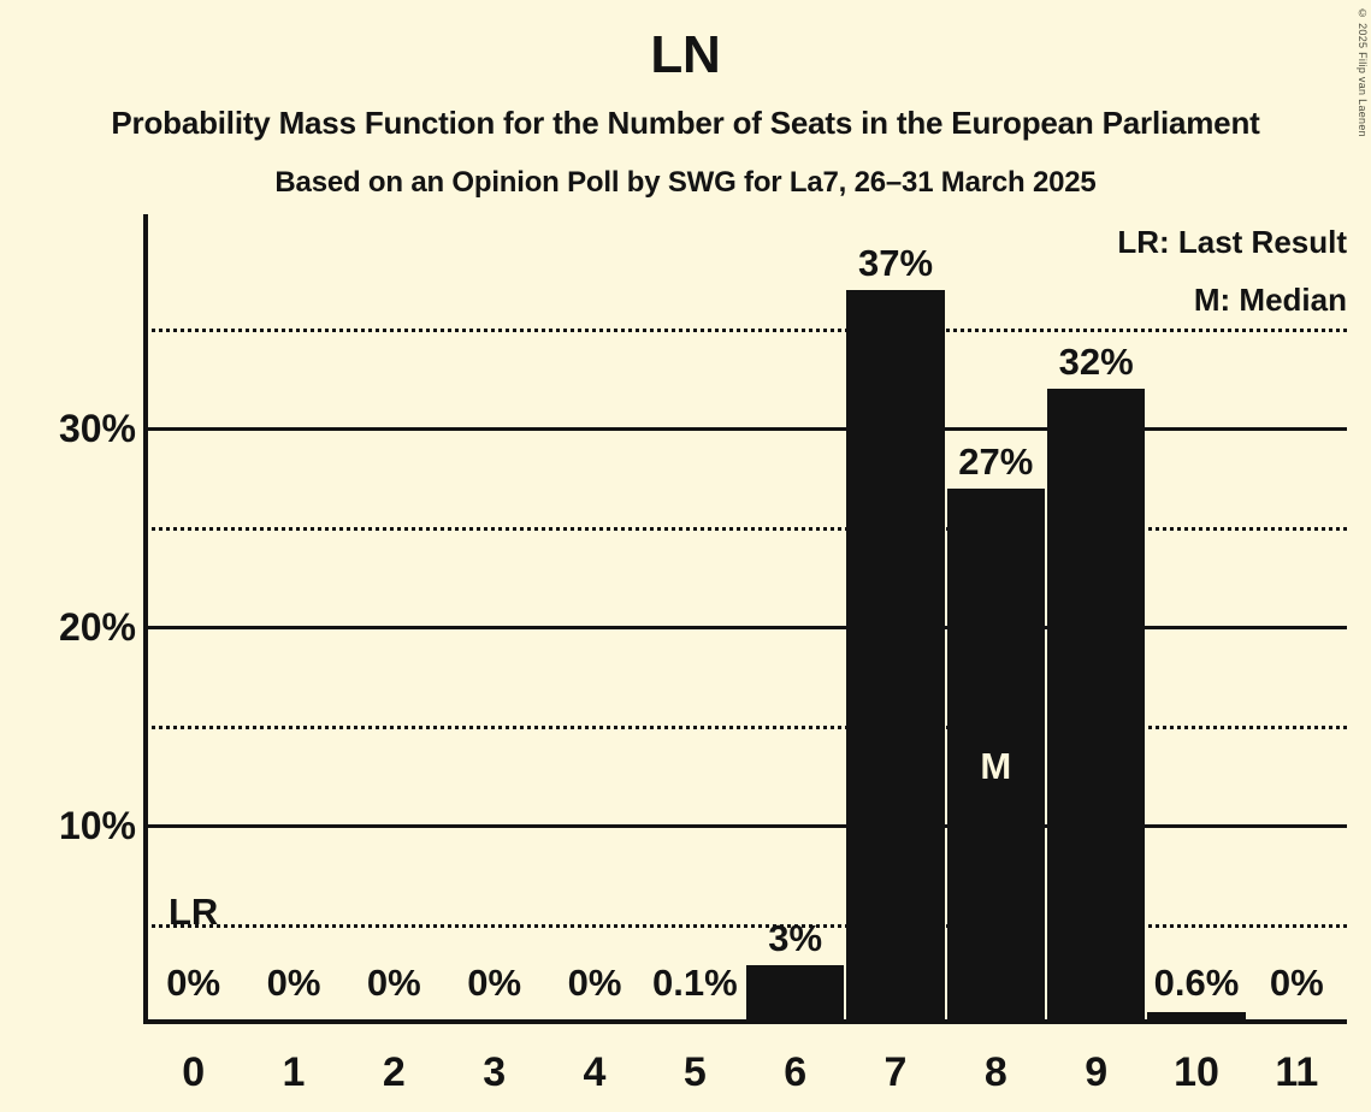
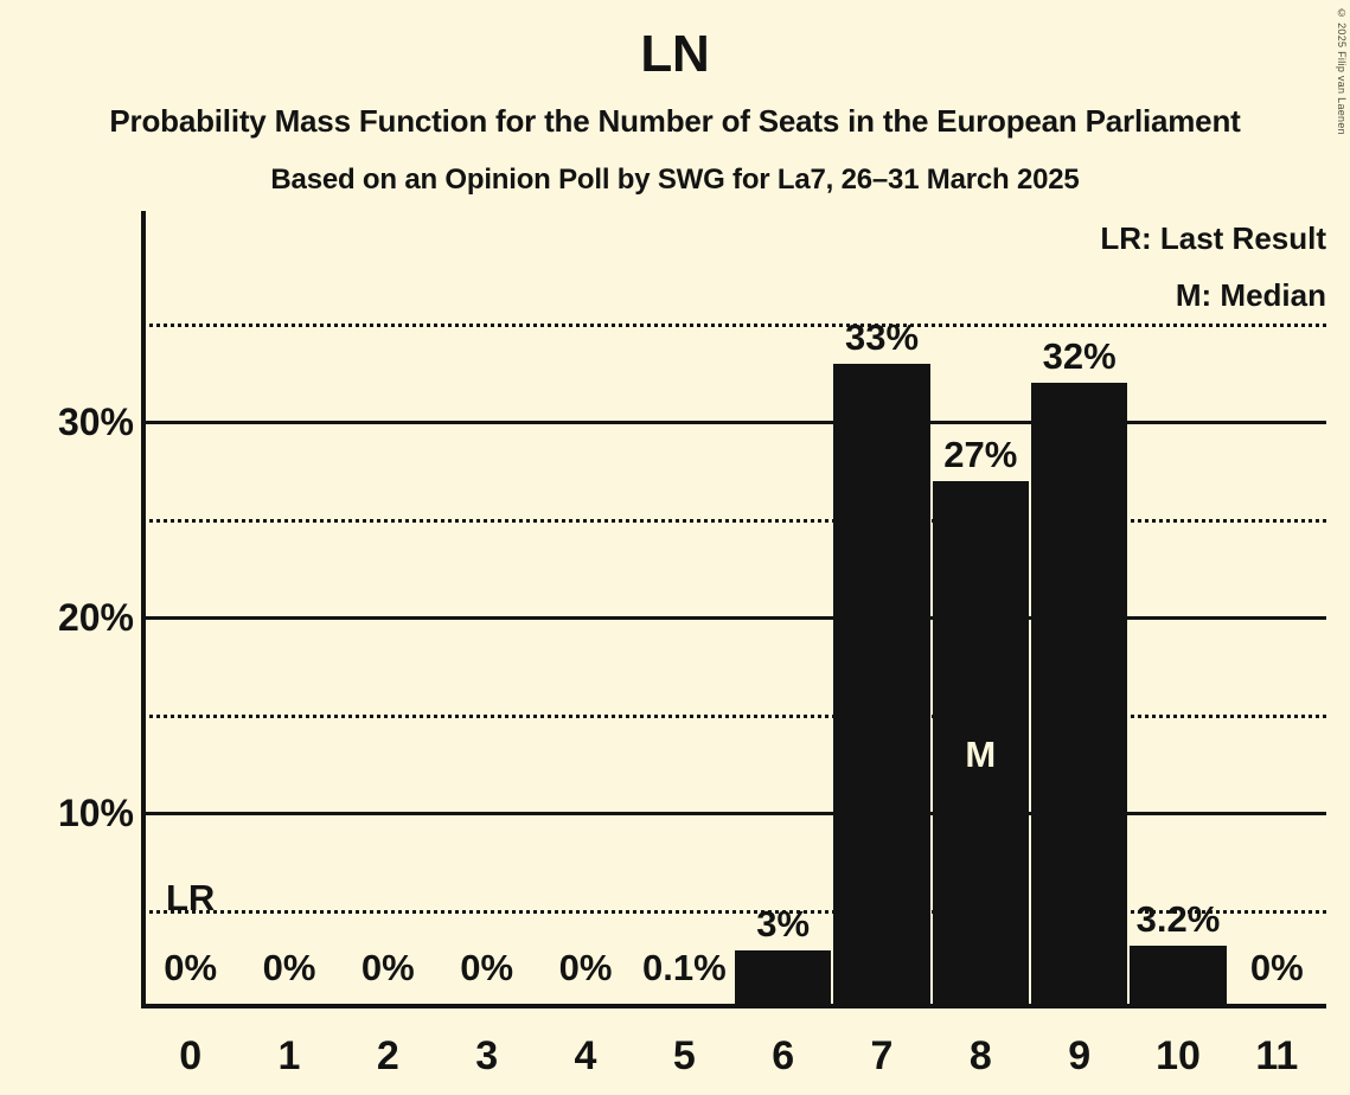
7: 37% -> 33%
10: 0.6% -> 3.2%
